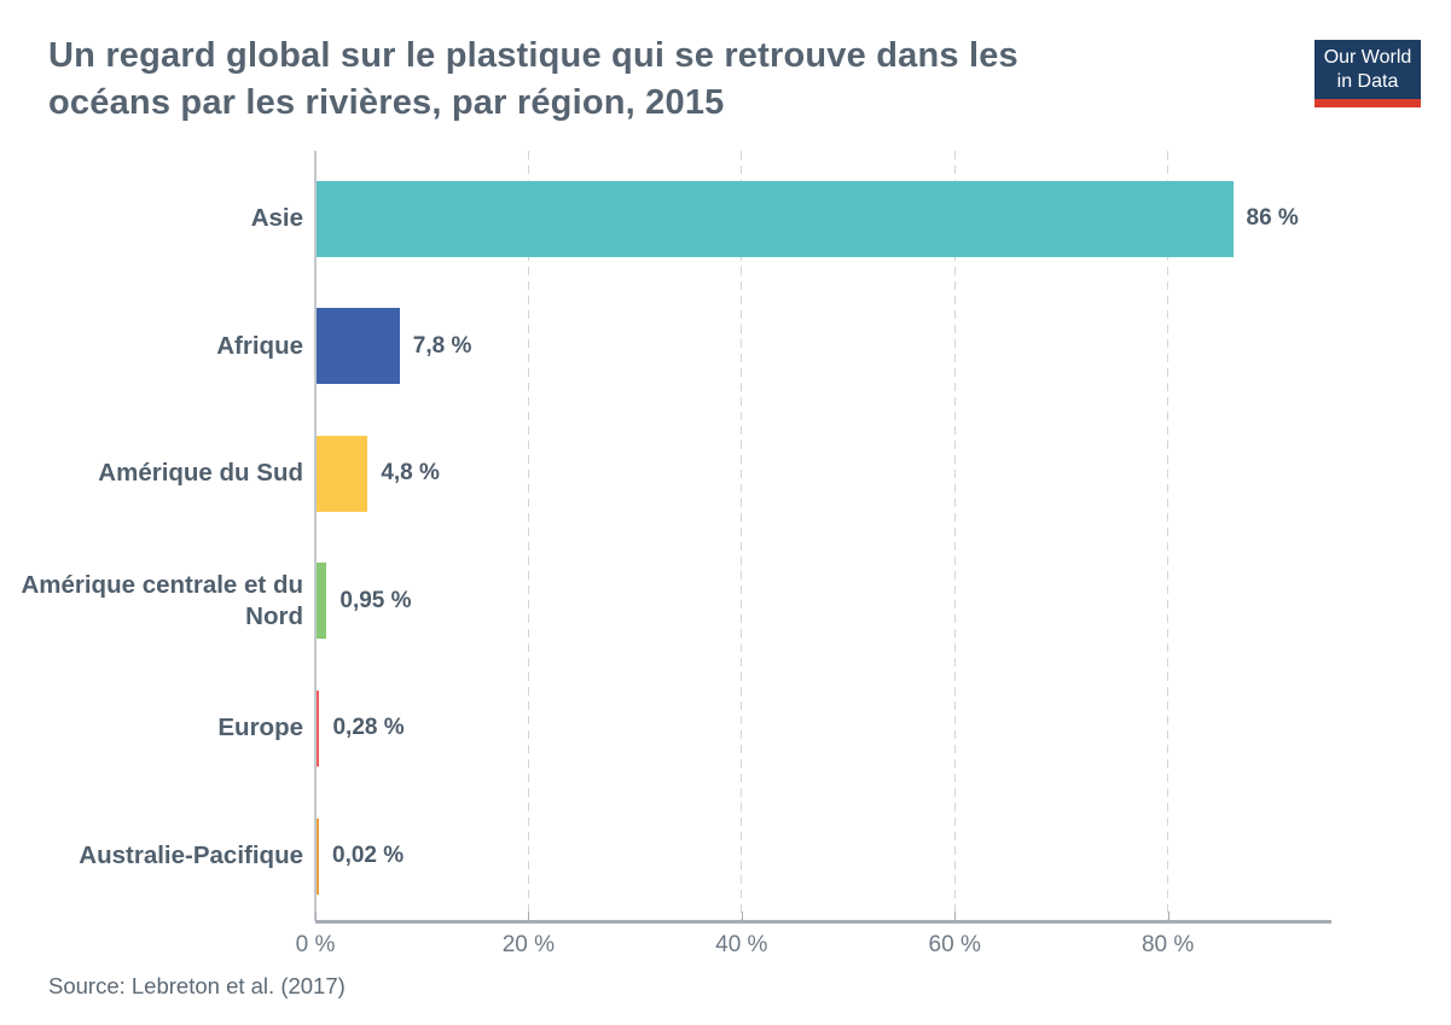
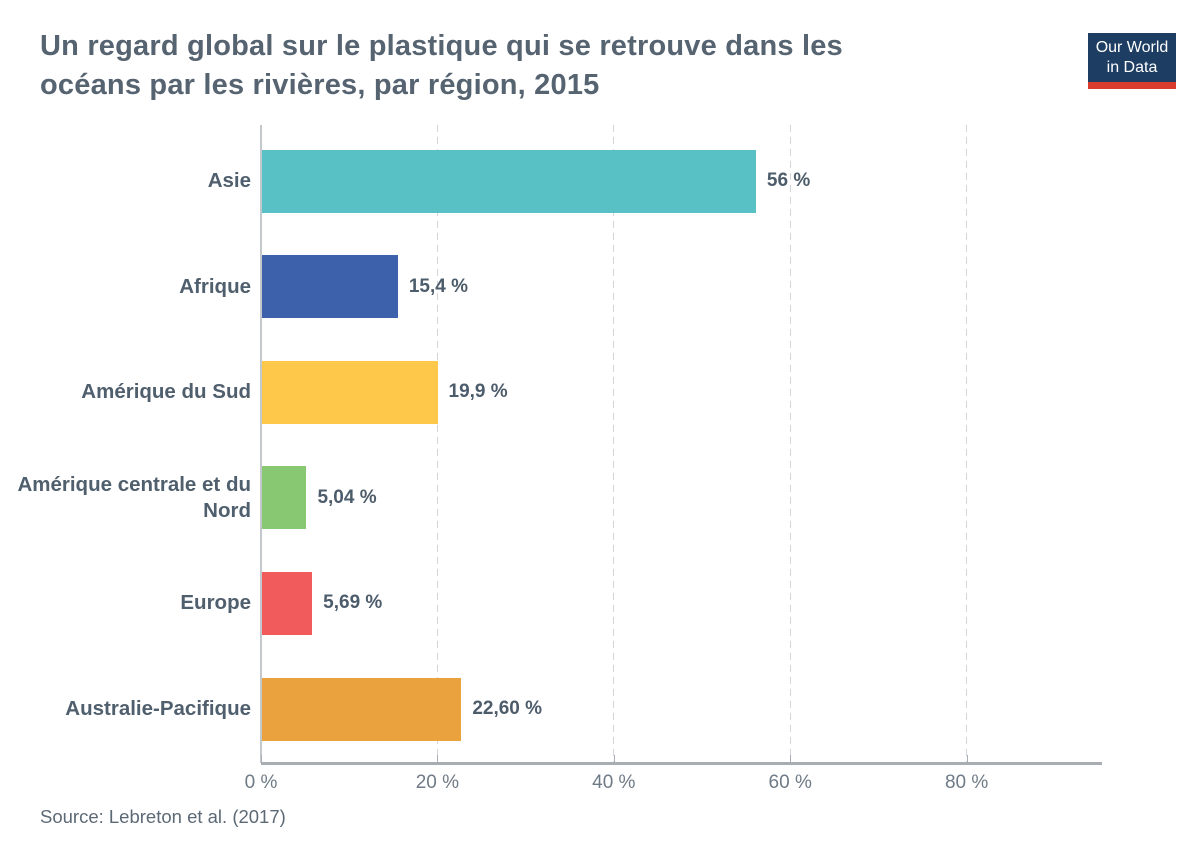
Asie: 86 -> 56
Afrique: 7,8 -> 15,4
Amérique du Sud: 4,8 -> 19,9
Amérique centrale et du Nord: 0,95 -> 5,04
Europe: 0,28 -> 5,69
Australie-Pacifique: 0,02 -> 22,60
